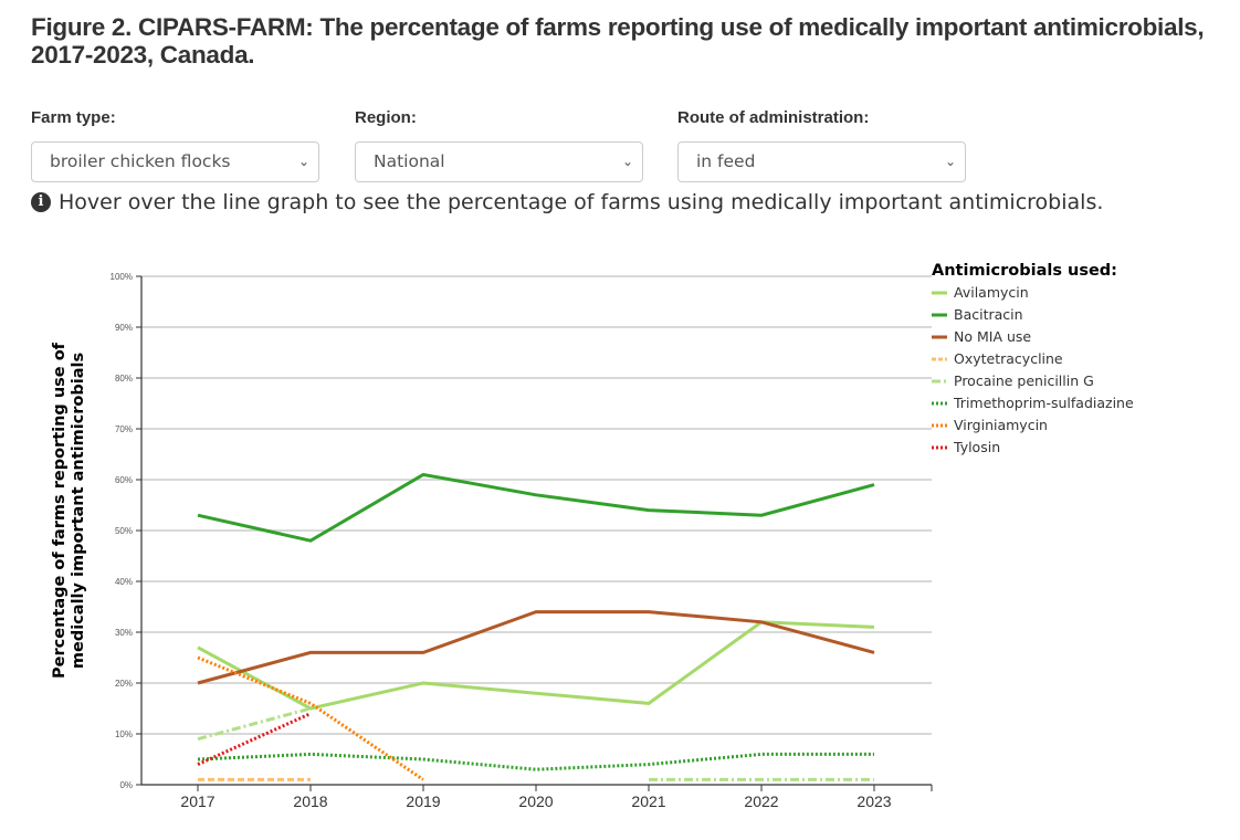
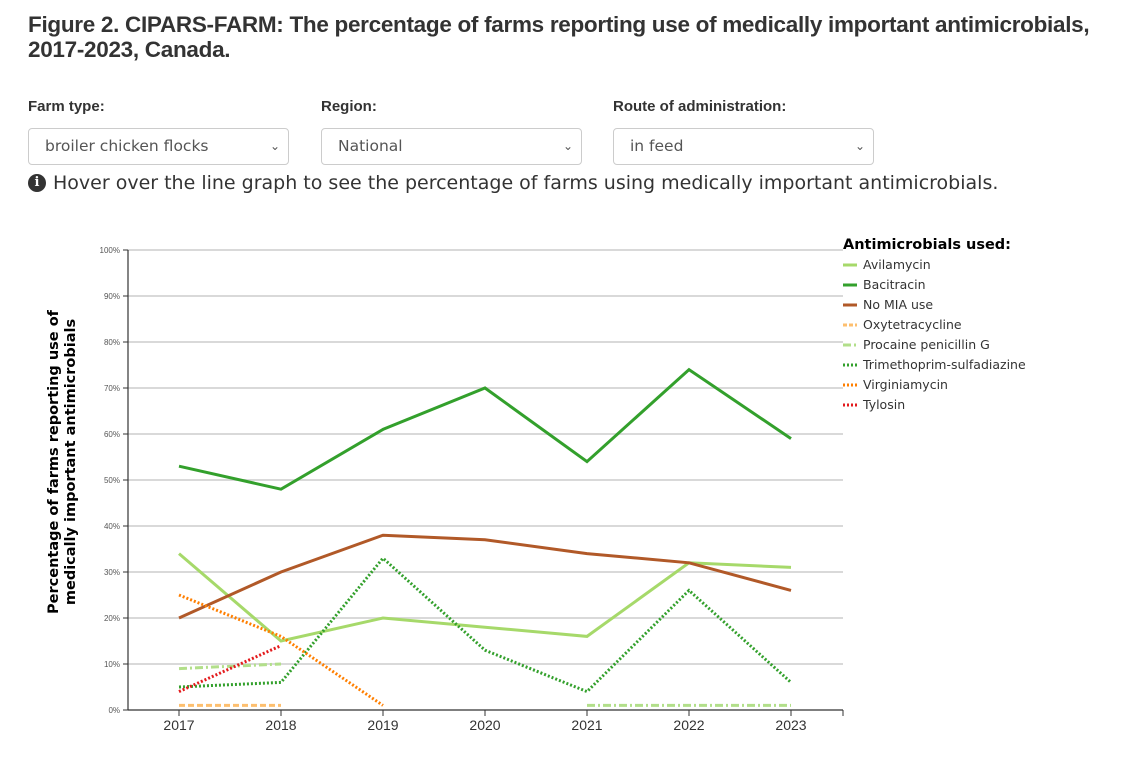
Avilamycin/2017: 27% -> 34%
No MIA use/2018: 26% -> 30%
Procaine penicillin G/2018: 15% -> 10%
No MIA use/2019: 26% -> 38%
Trimethoprim-sulfadiazine/2019: 5% -> 33%
Bacitracin/2020: 57% -> 70%
No MIA use/2020: 34% -> 37%
Trimethoprim-sulfadiazine/2020: 3% -> 13%
Bacitracin/2022: 53% -> 74%
Trimethoprim-sulfadiazine/2022: 6% -> 26%
